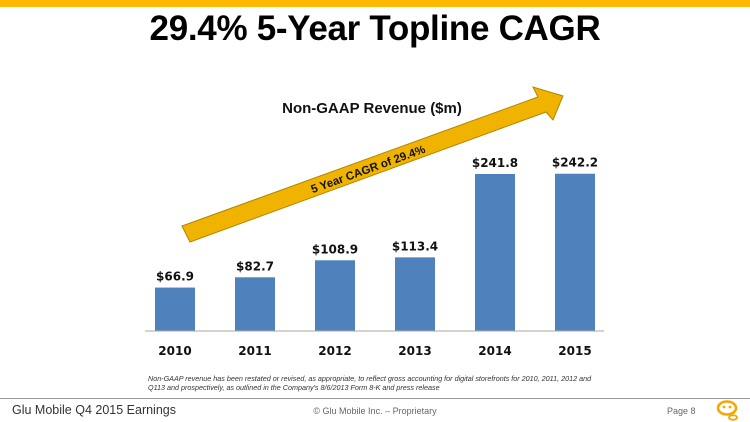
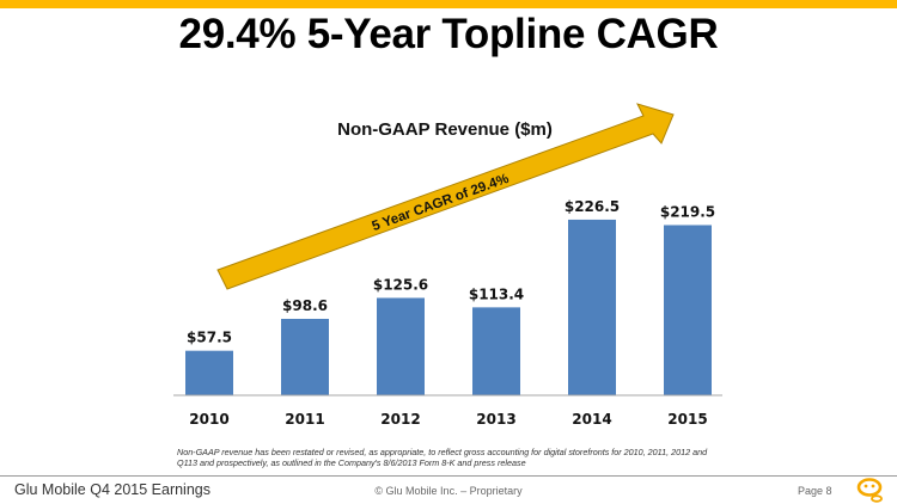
2010: $66.9 -> $57.5
2011: $82.7 -> $98.6
2012: $108.9 -> $125.6
2014: $241.8 -> $226.5
2015: $242.2 -> $219.5
